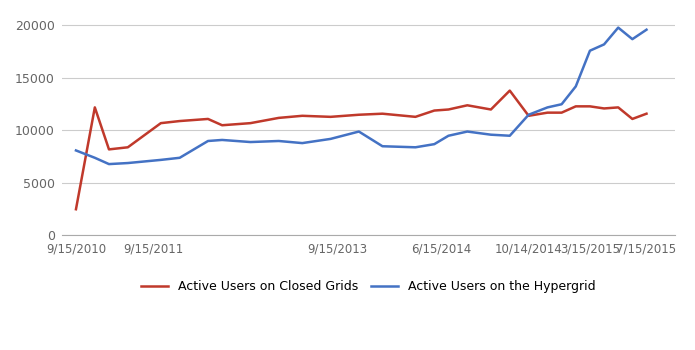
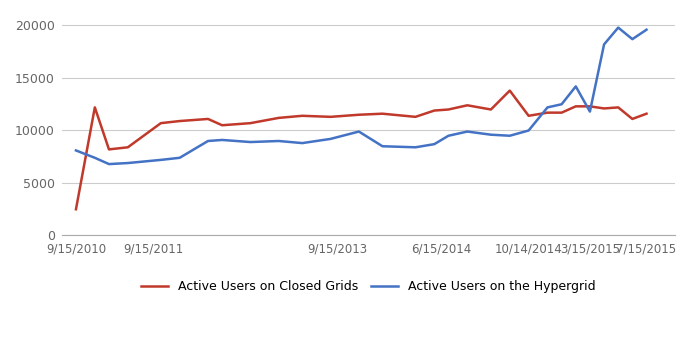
Active Users on the Hypergrid/10/14/2014: 11500 -> 10000
Active Users on the Hypergrid/3/15/2015: 17600 -> 11800
